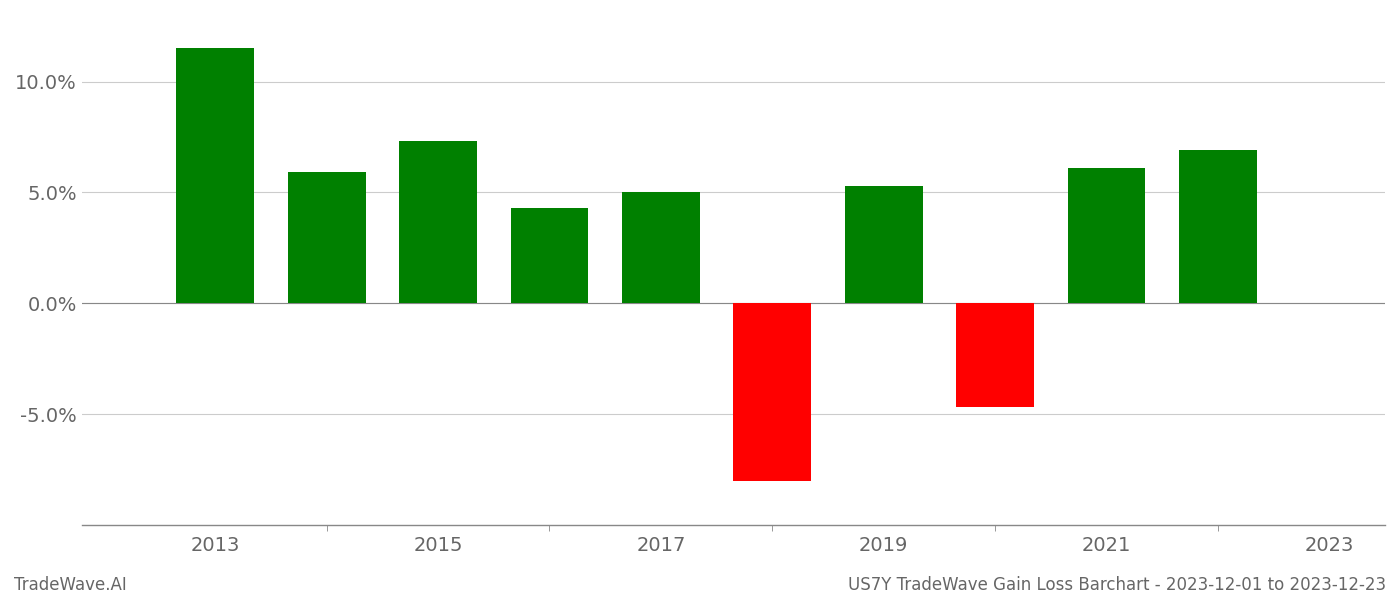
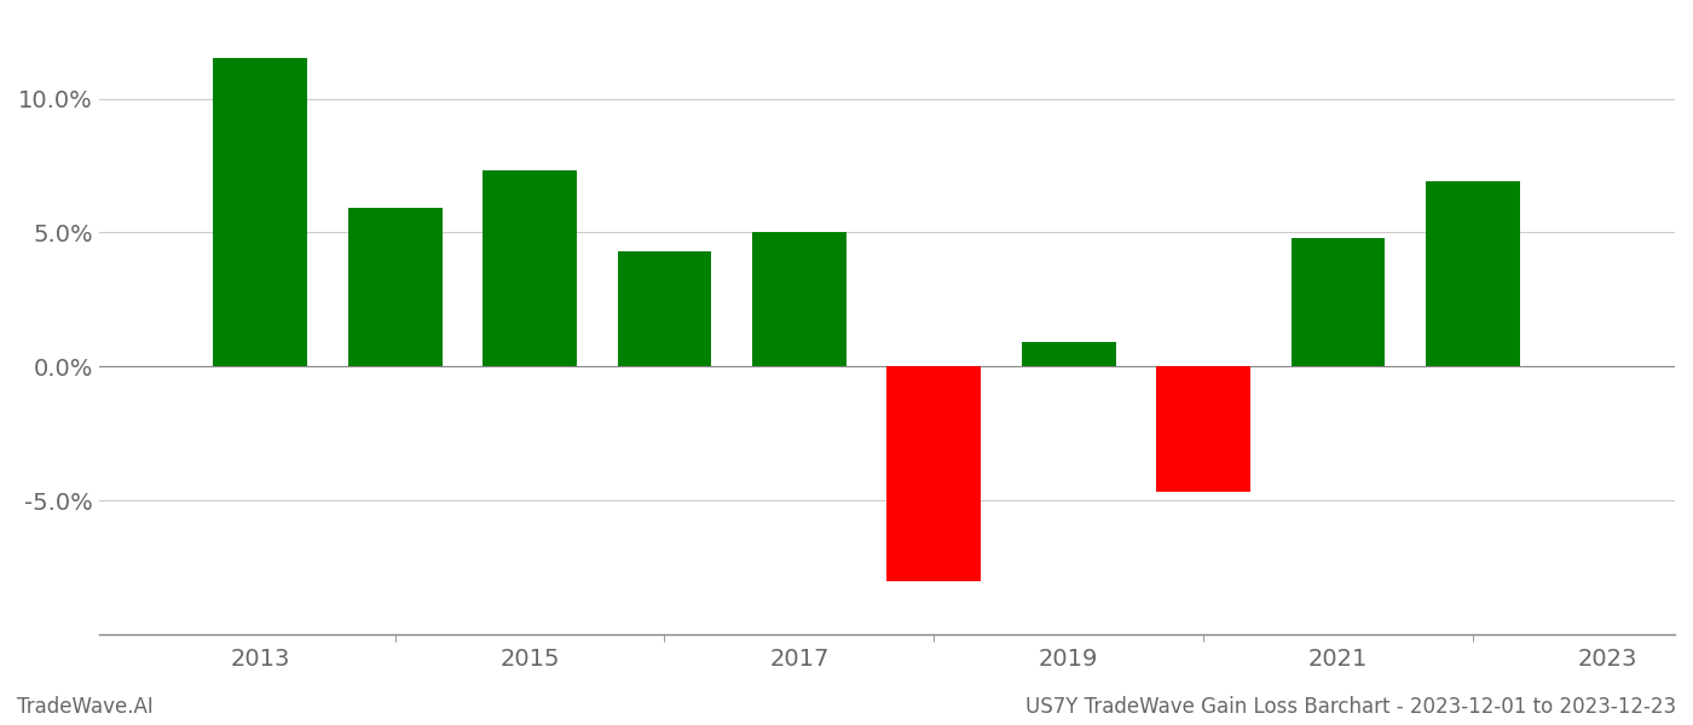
2019: 5.3% -> 0.9%
2021: 6.1% -> 4.8%
